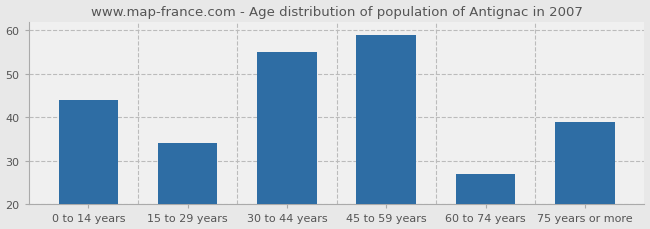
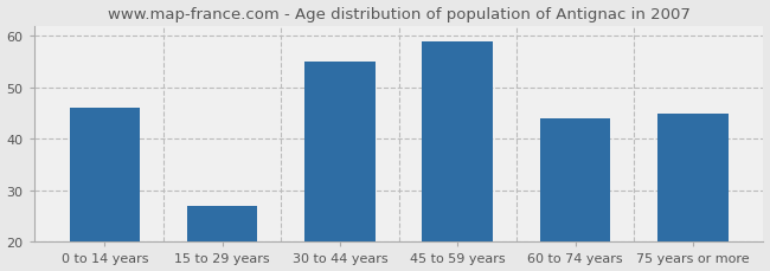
0 to 14 years: 44 -> 46
15 to 29 years: 34 -> 27
60 to 74 years: 27 -> 44
75 years or more: 39 -> 45
